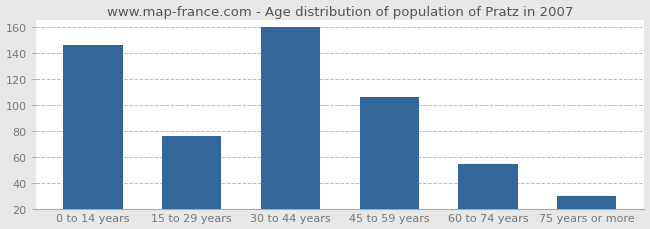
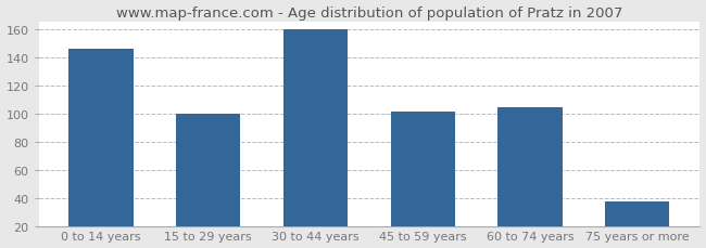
15 to 29 years: 76 -> 100
45 to 59 years: 106 -> 101
60 to 74 years: 54 -> 104
75 years or more: 30 -> 37
